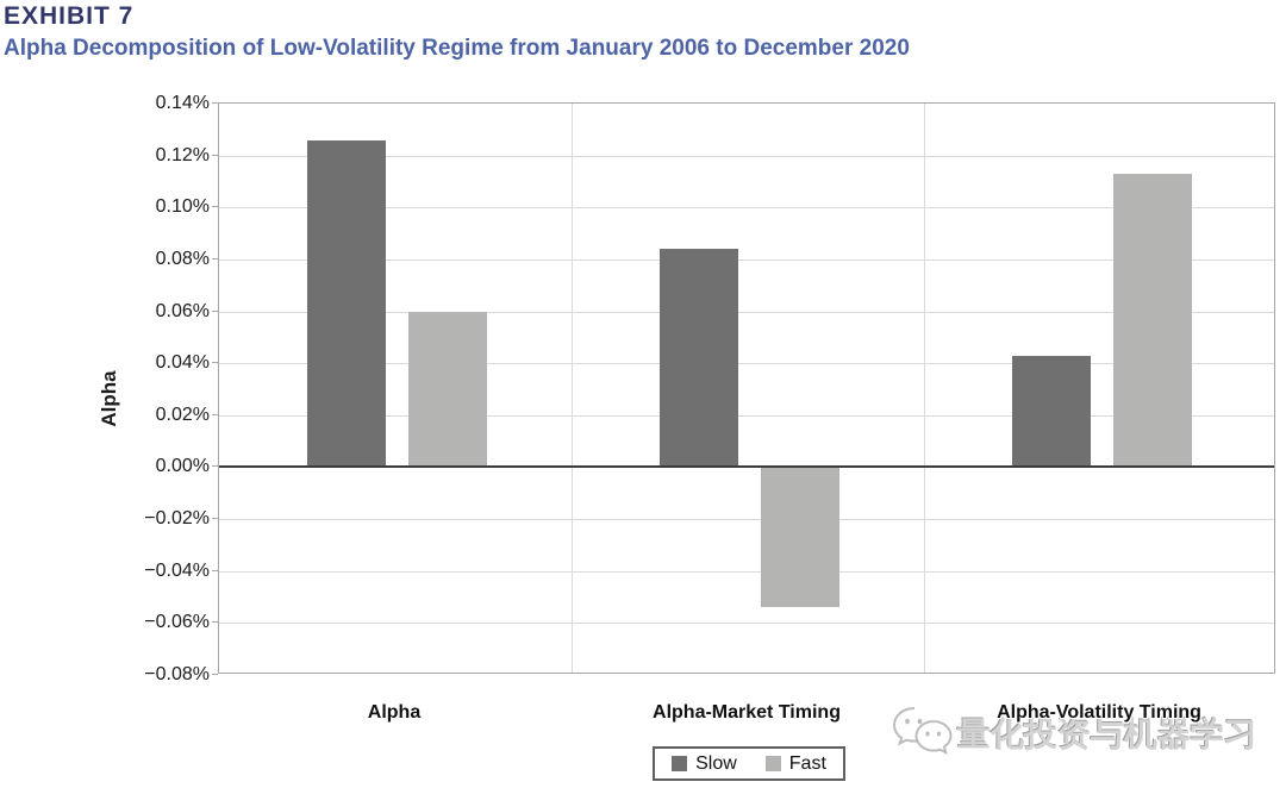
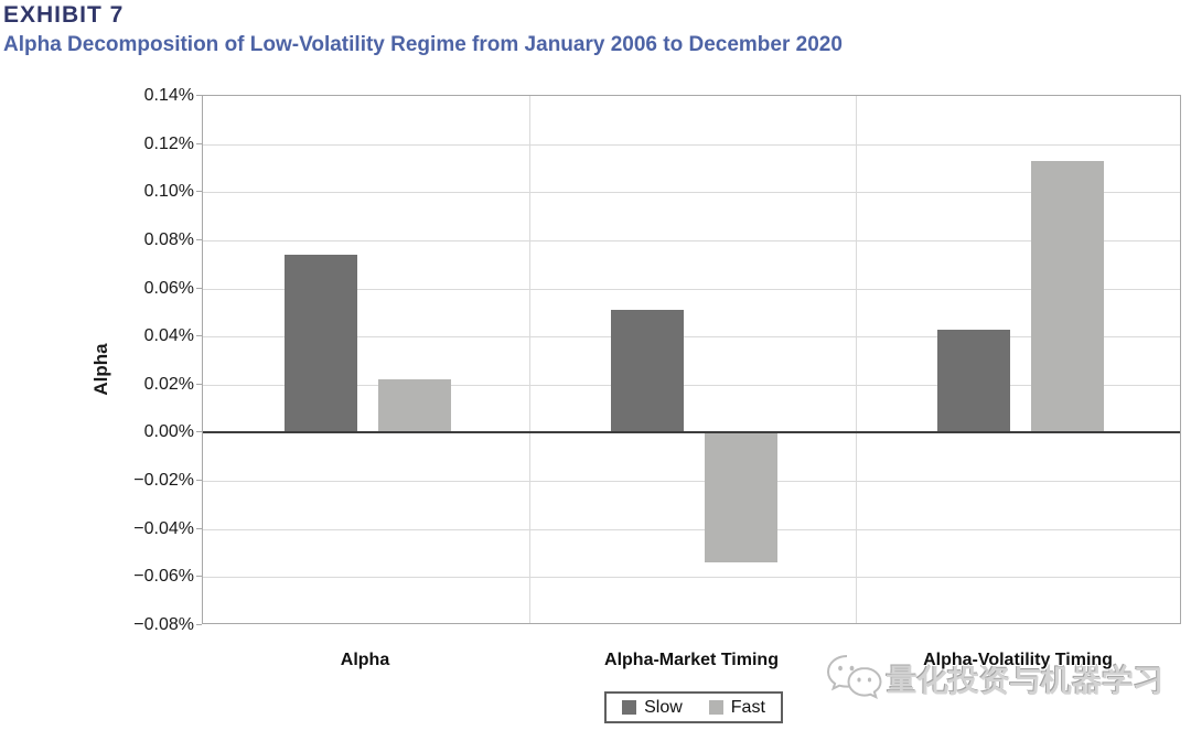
Slow/Alpha: 0.126% -> 0.074%
Fast/Alpha: 0.060% -> 0.022%
Slow/Alpha-Market Timing: 0.084% -> 0.051%
